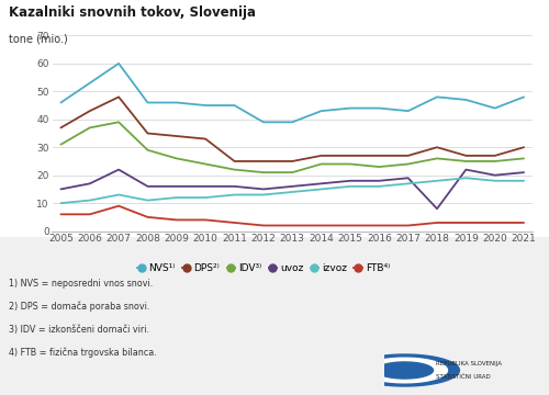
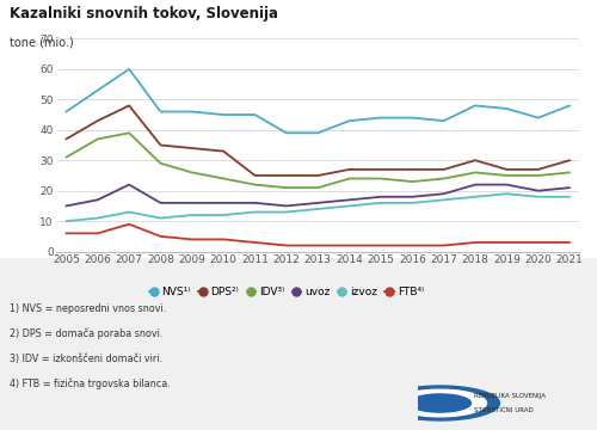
uvoz/2018: 8 -> 22
